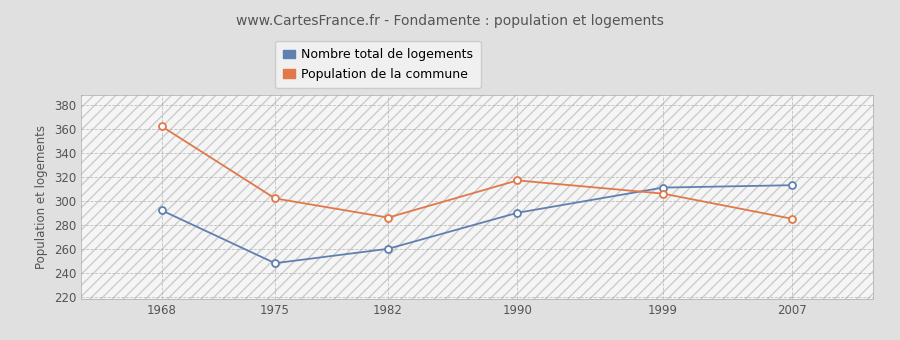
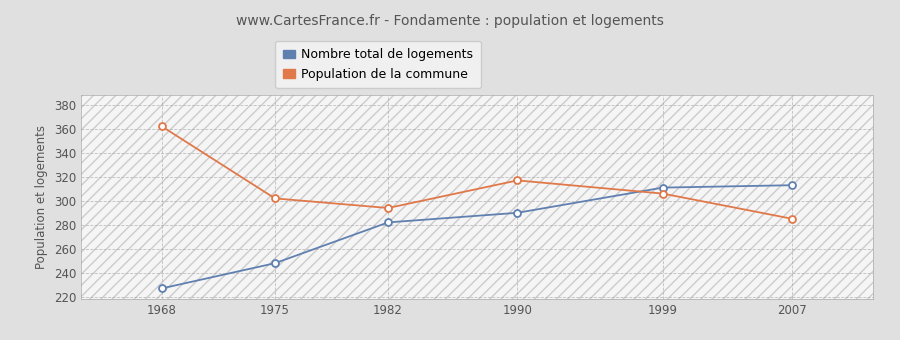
Nombre total de logements/1968: 292 -> 227
Nombre total de logements/1982: 260 -> 282
Population de la commune/1982: 286 -> 294
